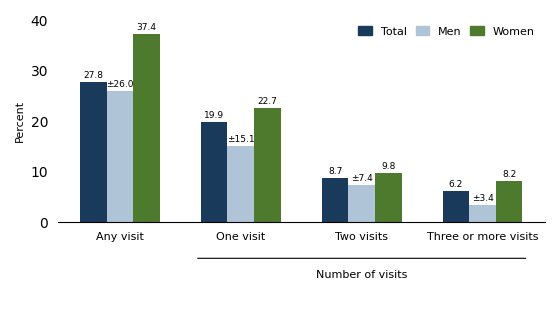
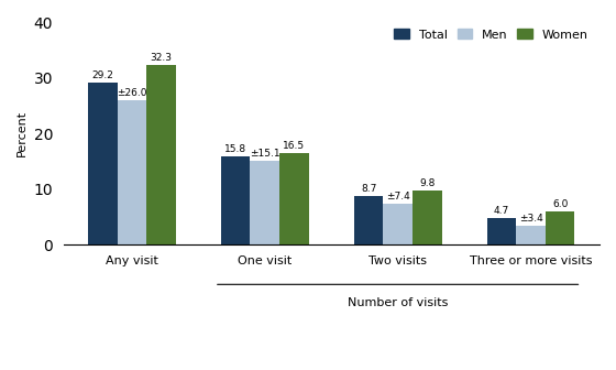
Total/Any visit: 27.8 -> 29.2
Women/Any visit: 37.4 -> 32.3
Total/One visit: 19.9 -> 15.8
Women/One visit: 22.7 -> 16.5
Total/Three or more visits: 6.2 -> 4.7
Women/Three or more visits: 8.2 -> 6.0
